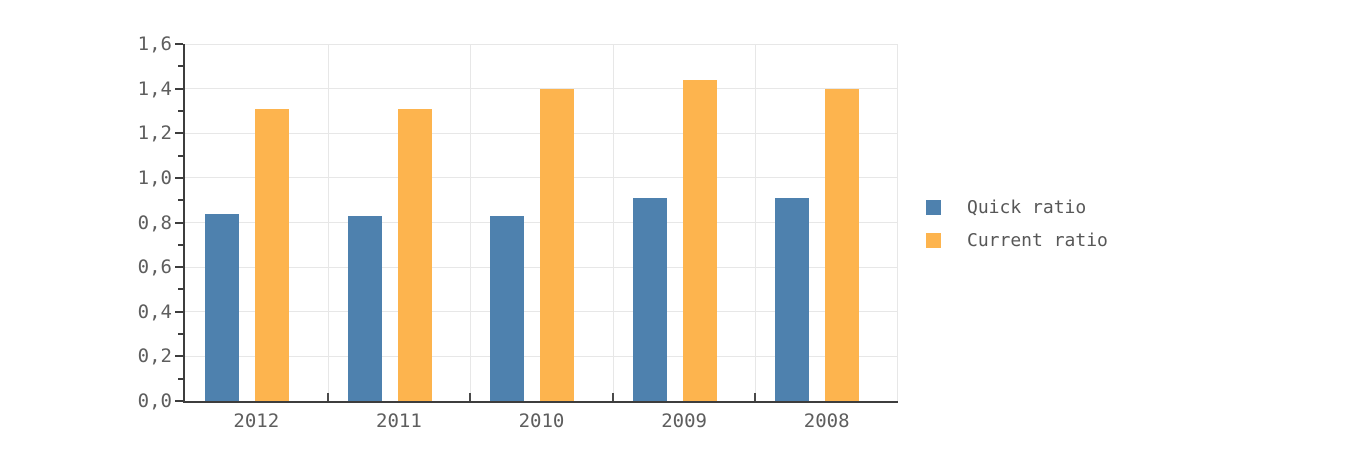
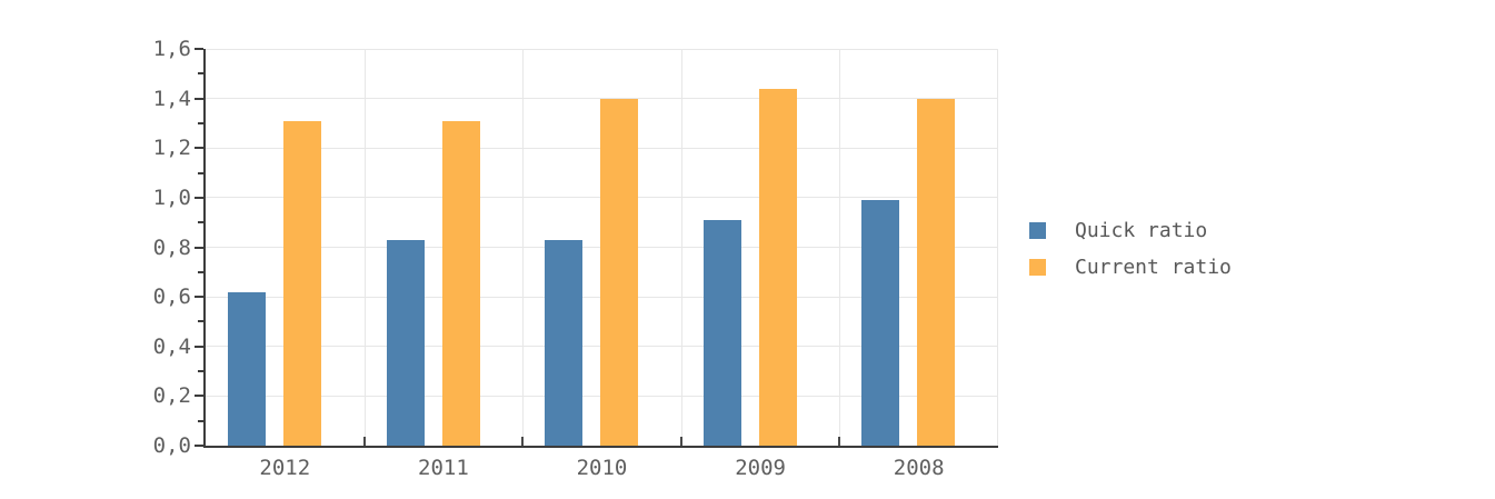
Quick ratio/2012: 0,84 -> 0,62
Quick ratio/2008: 0,91 -> 0,99
